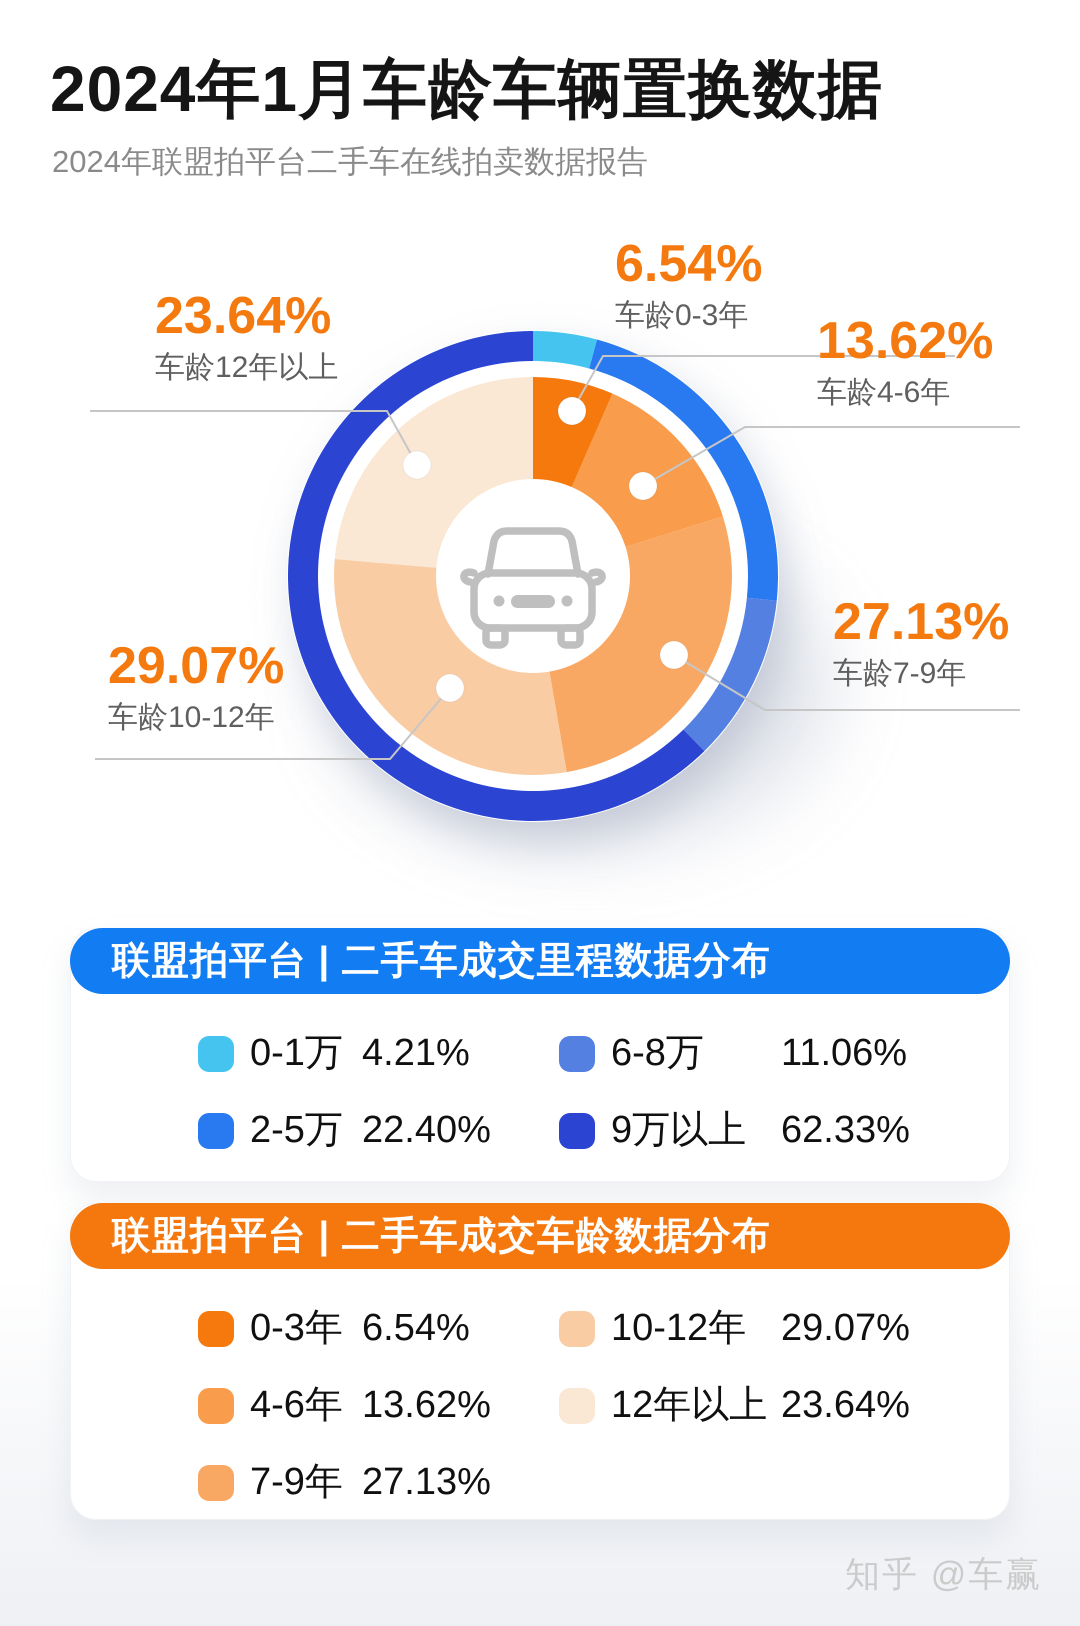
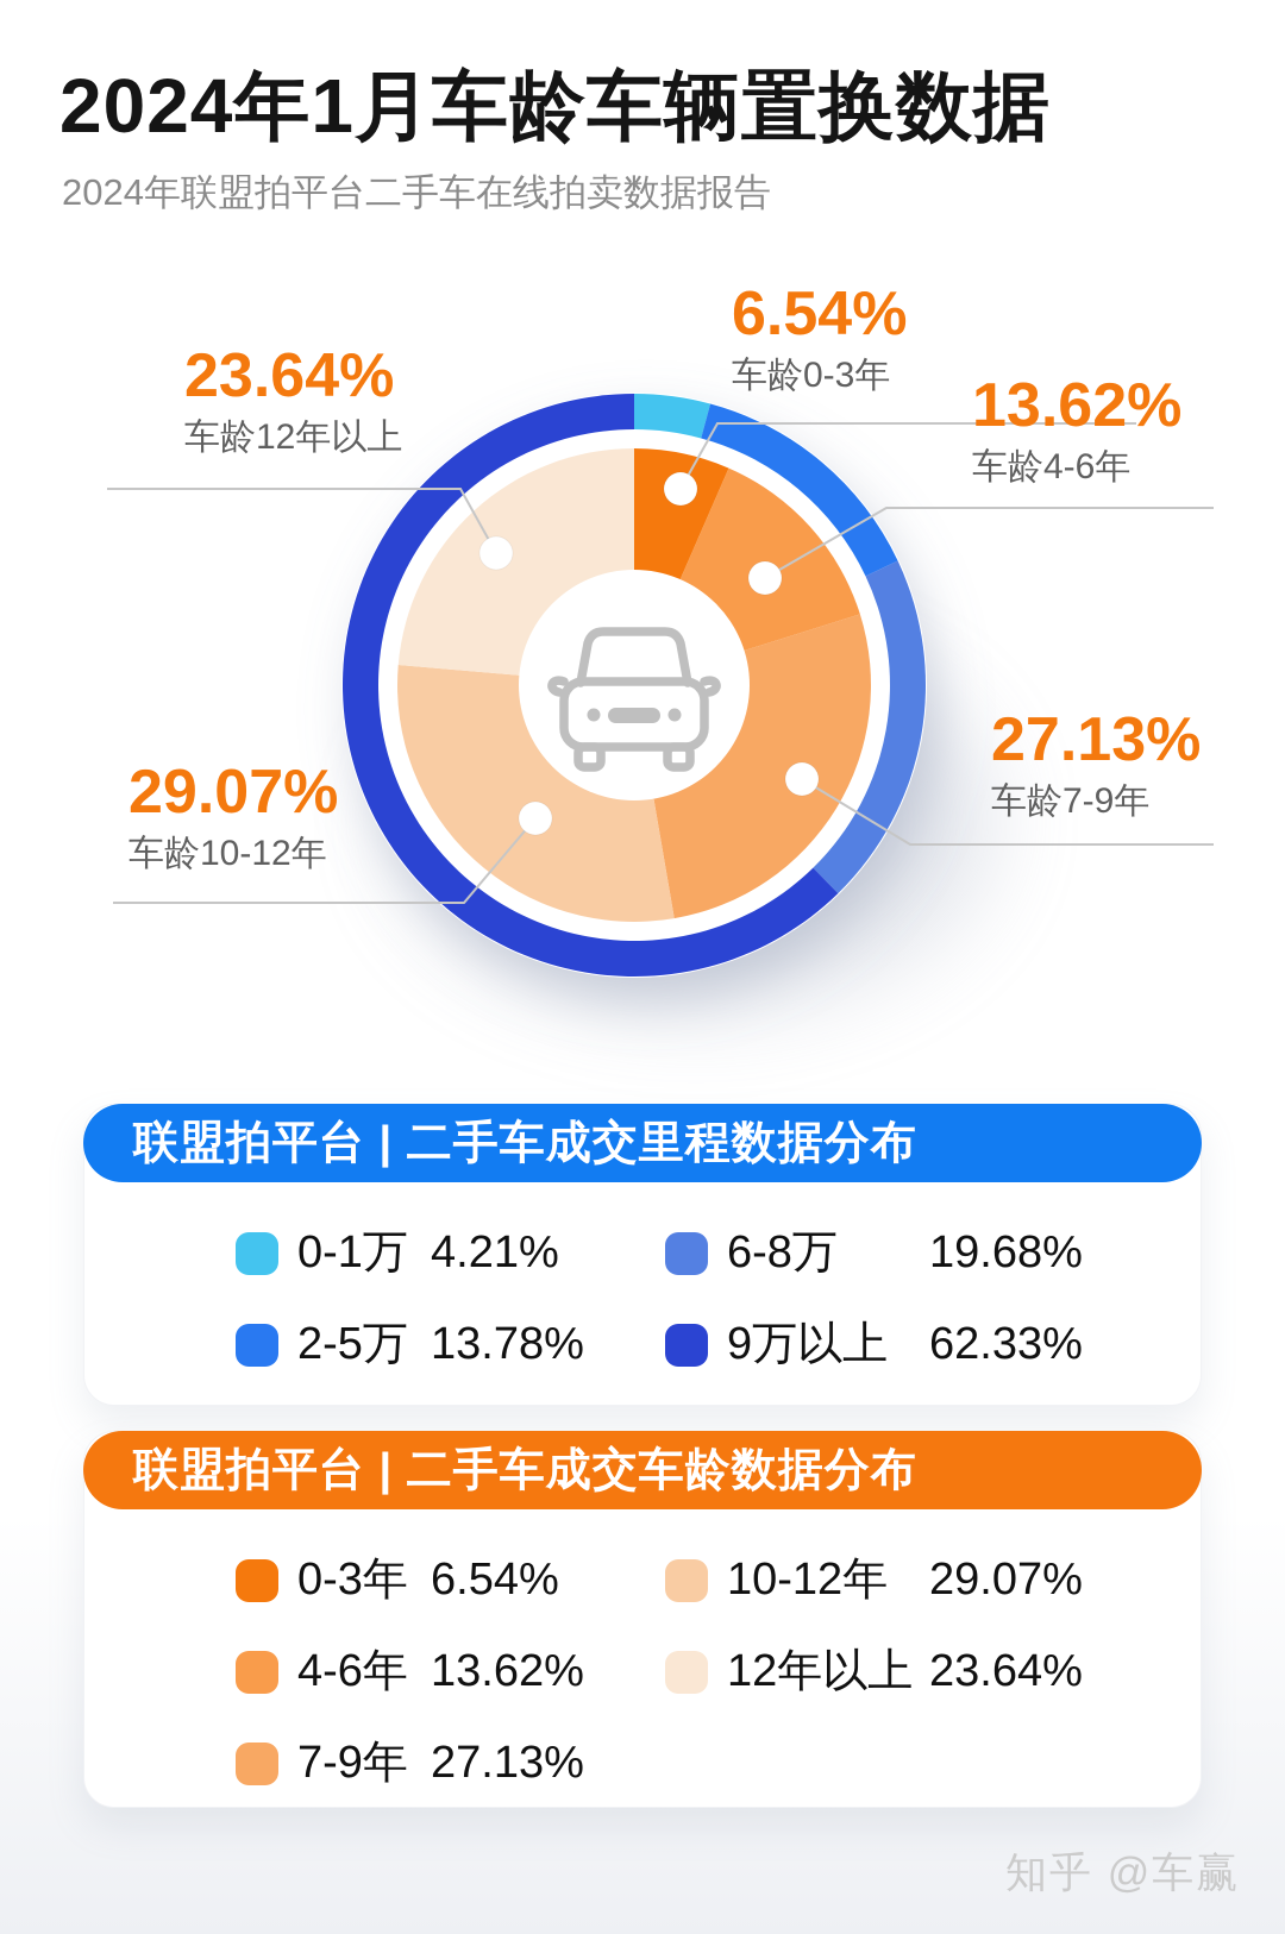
联盟拍平台 | 二手车成交里程数据分布/2-5万: 22.40% -> 13.78%
联盟拍平台 | 二手车成交里程数据分布/6-8万: 11.06% -> 19.68%
